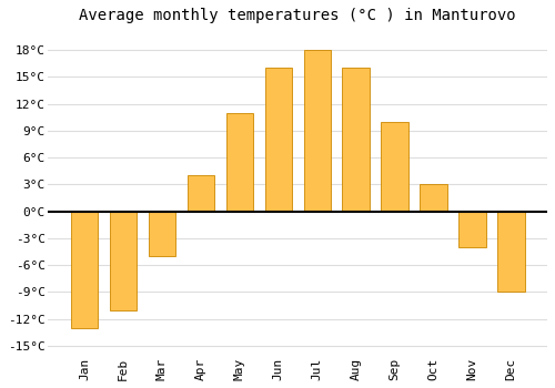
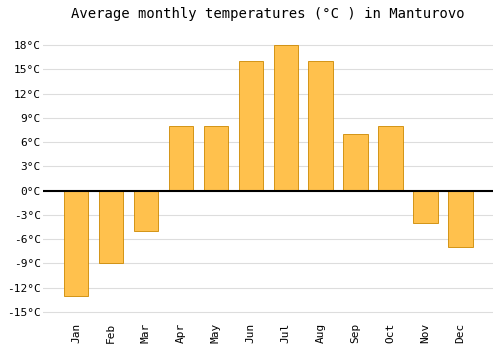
Feb: -11°C -> -9°C
Apr: 4°C -> 8°C
May: 11°C -> 8°C
Sep: 10°C -> 7°C
Oct: 3°C -> 8°C
Dec: -9°C -> -7°C
